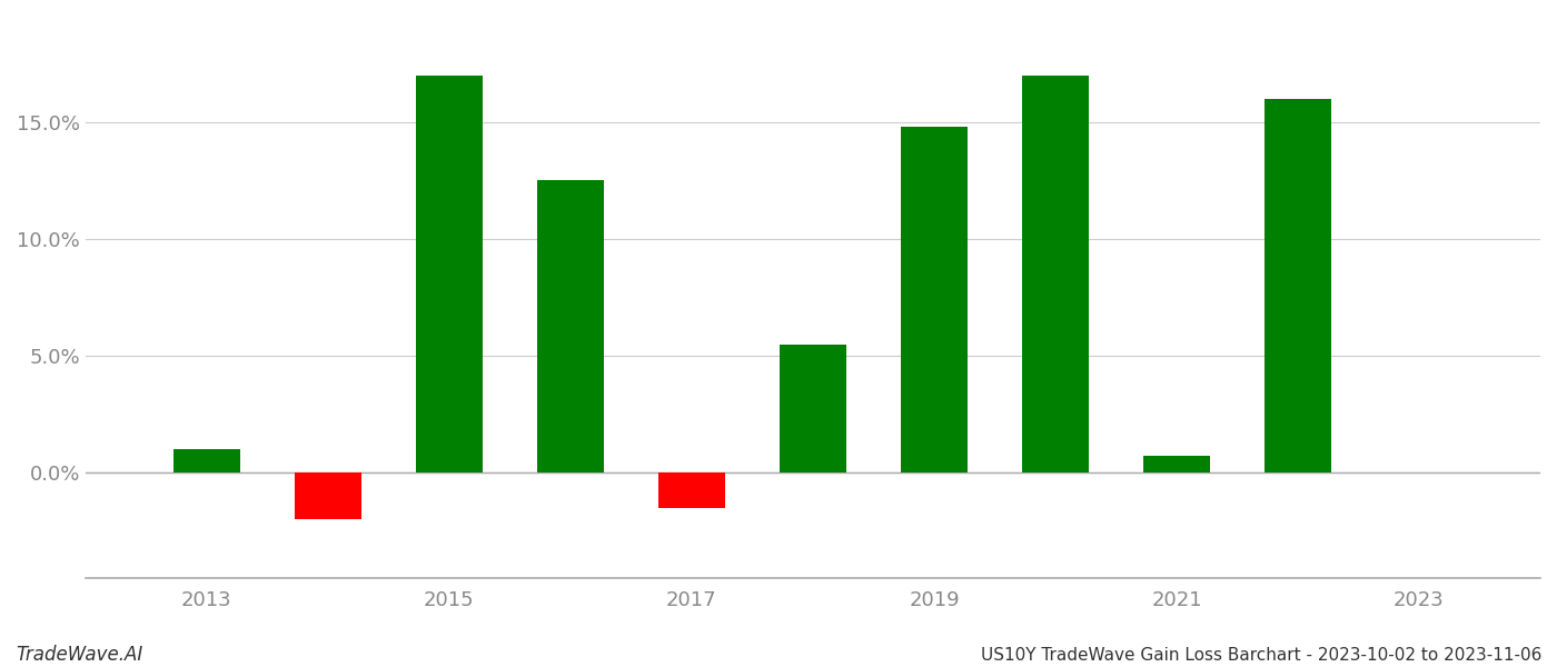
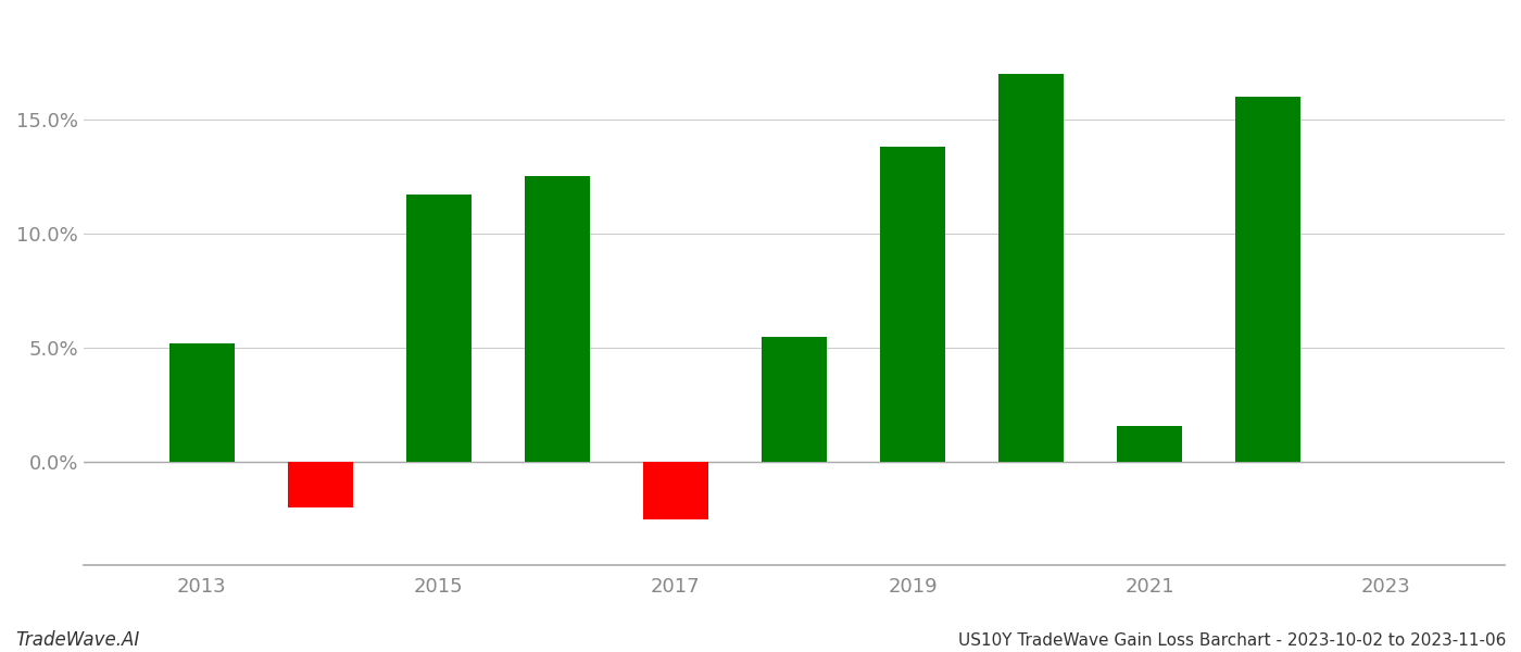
2013: 1.0% -> 5.2%
2015: 17.0% -> 11.7%
2017: -1.5% -> -2.5%
2019: 14.8% -> 13.8%
2021: 0.7% -> 1.6%
